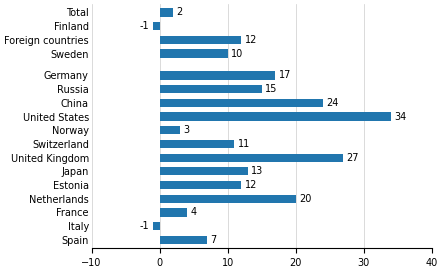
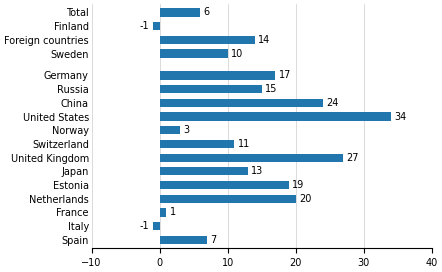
Total: 2 -> 6
Foreign countries: 12 -> 14
Estonia: 12 -> 19
France: 4 -> 1
